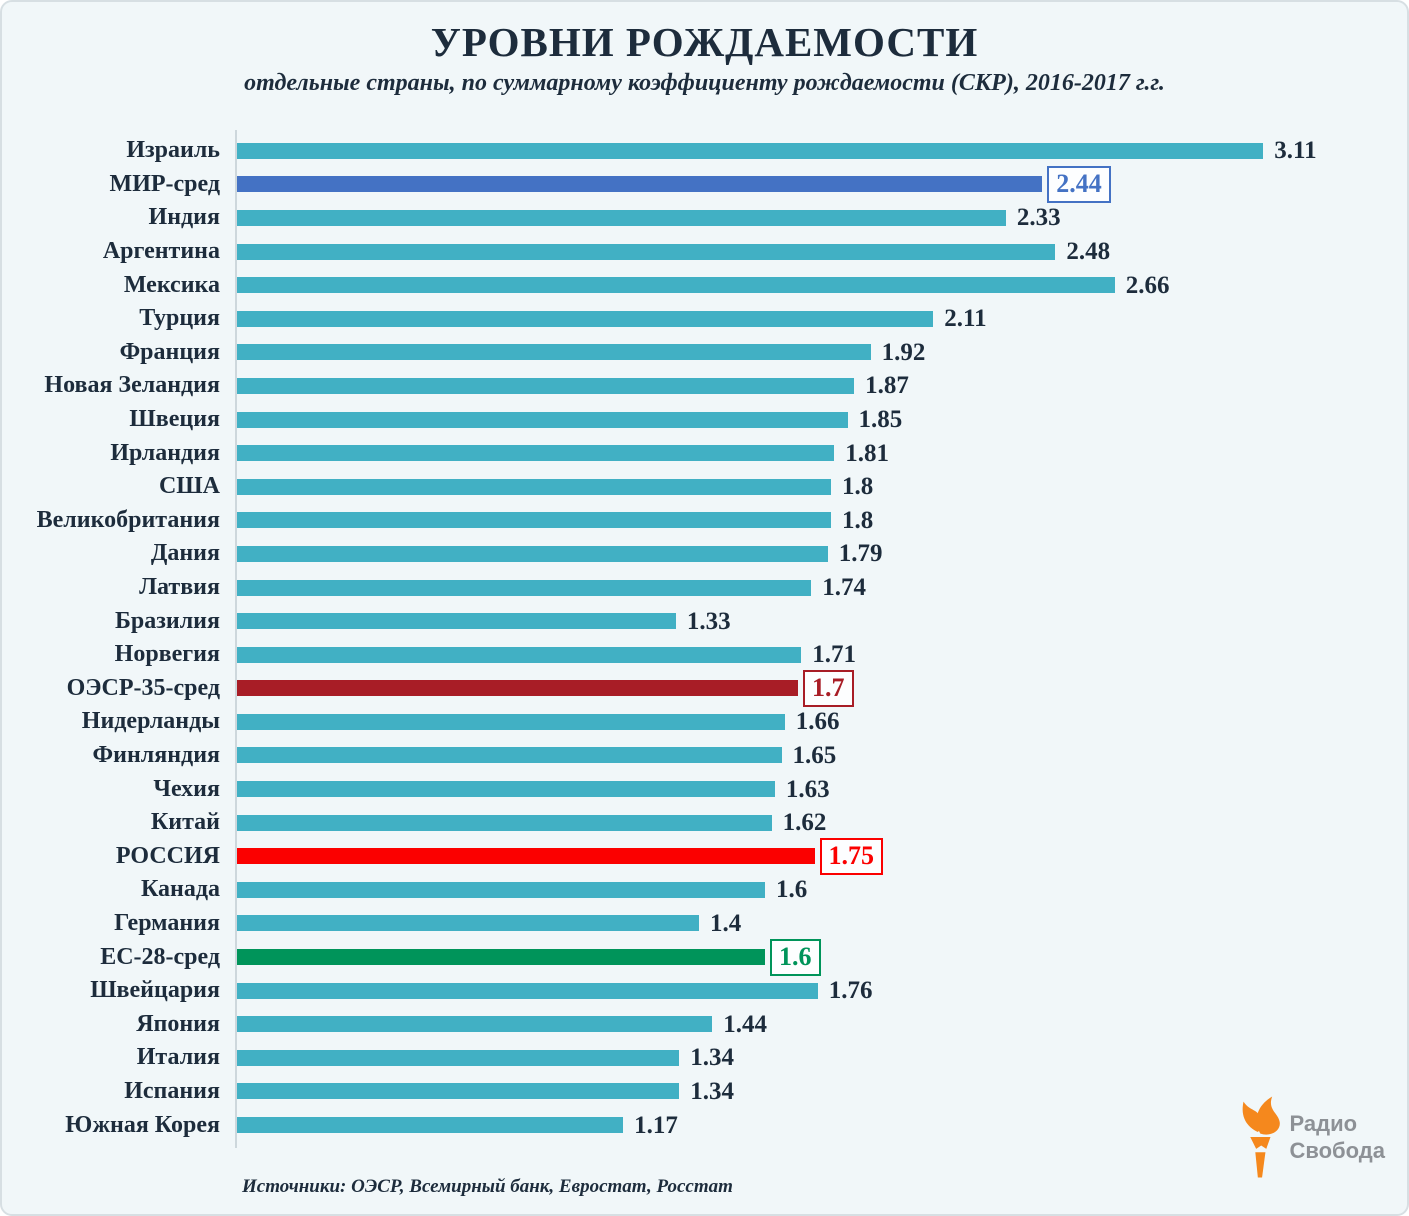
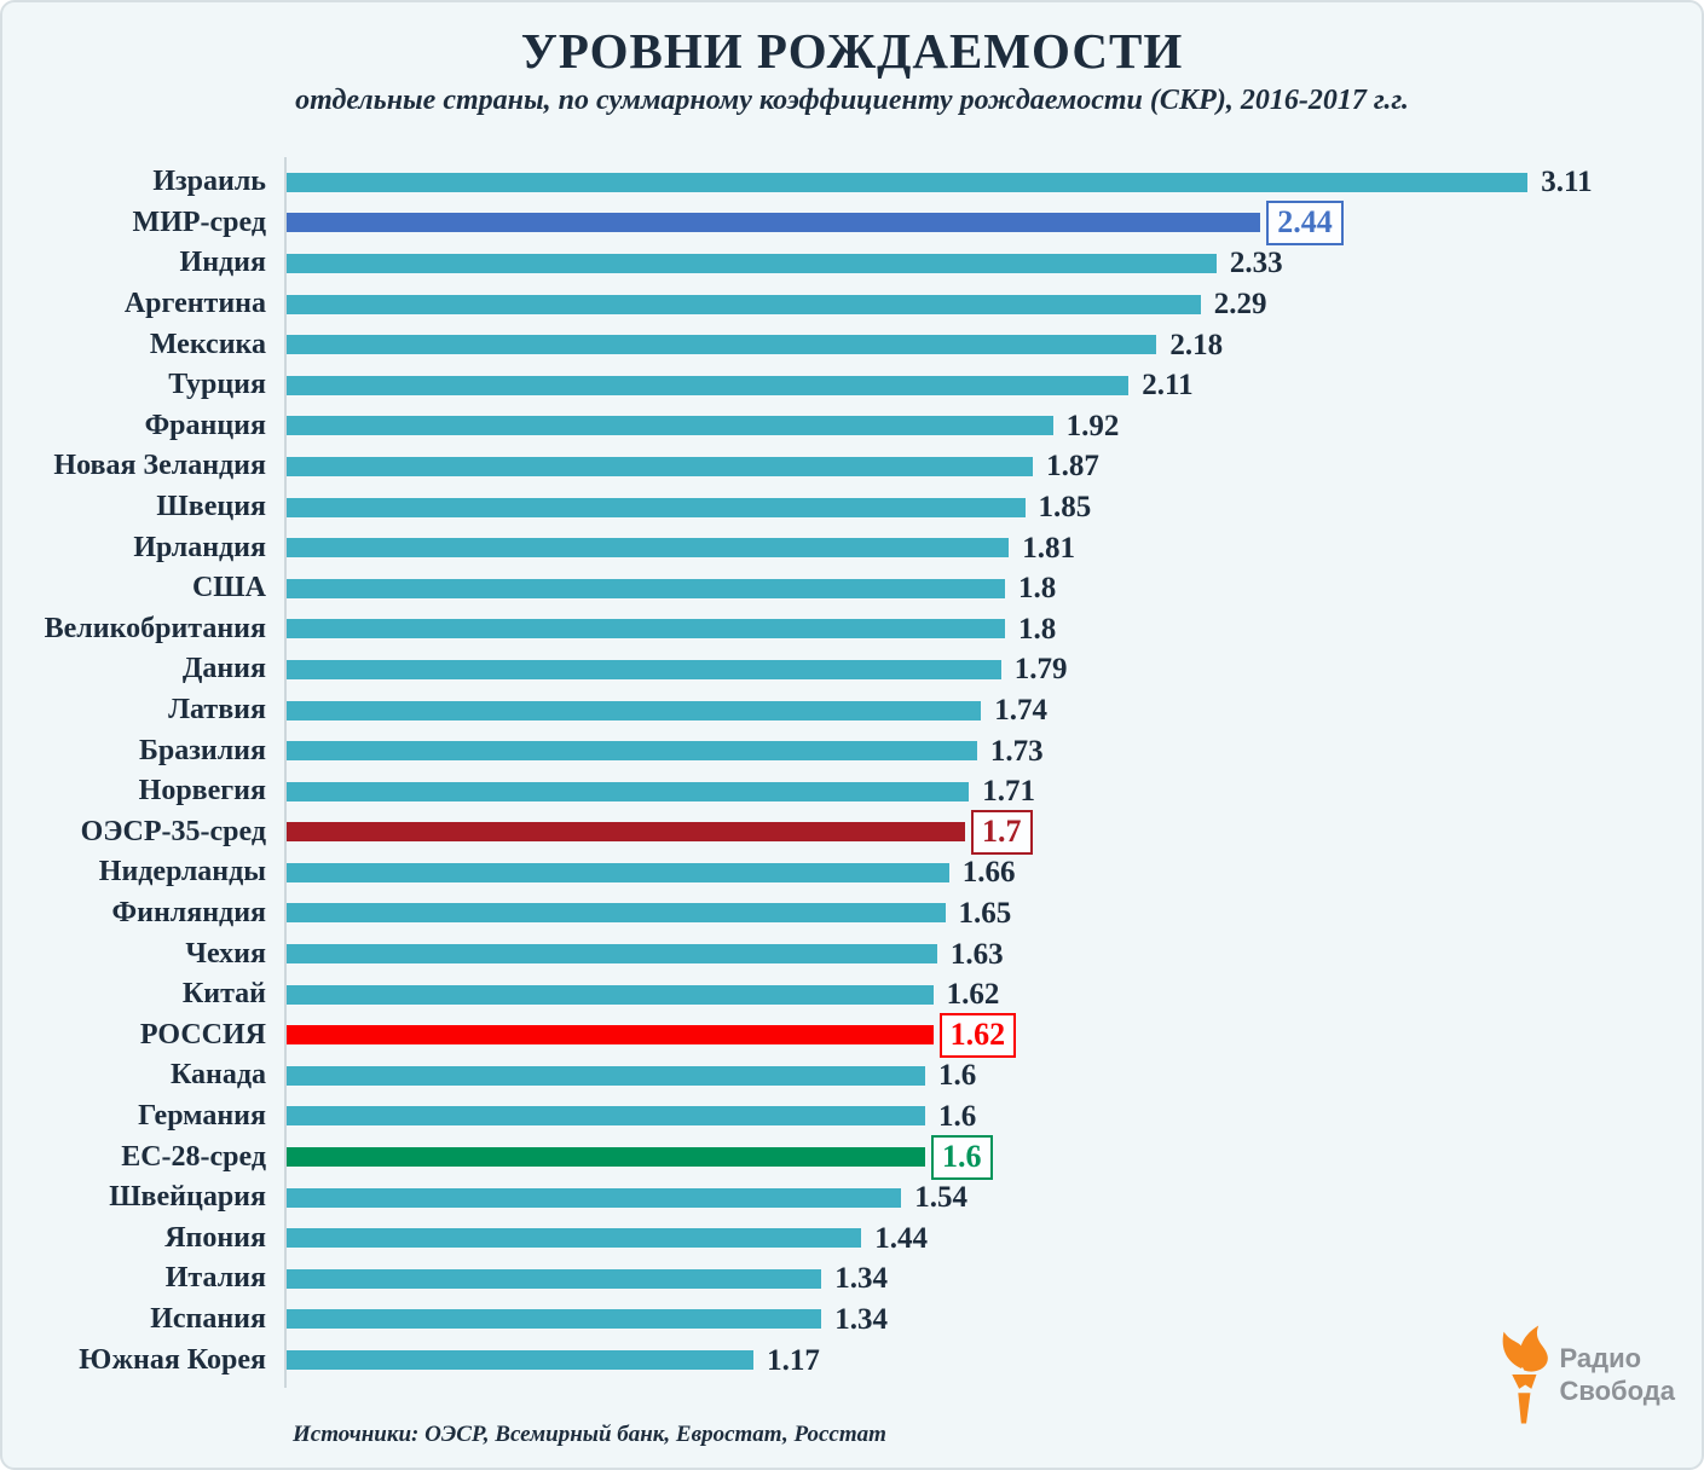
Аргентина: 2.48 -> 2.29
Мексика: 2.66 -> 2.18
Бразилия: 1.33 -> 1.73
РОССИЯ: 1.75 -> 1.62
Германия: 1.4 -> 1.6
Швейцария: 1.76 -> 1.54
